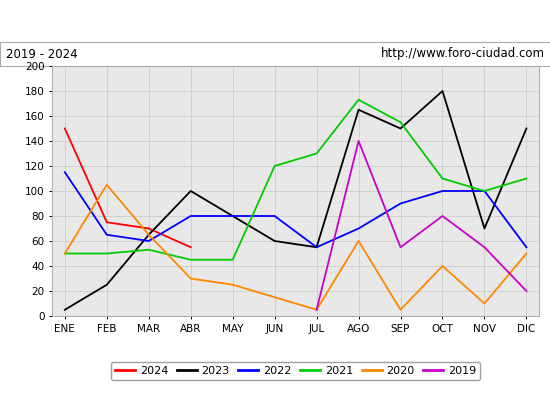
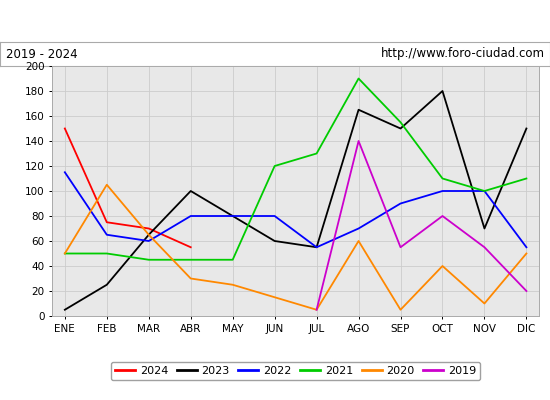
2021/MAR: 53 -> 45
2021/AGO: 173 -> 190
